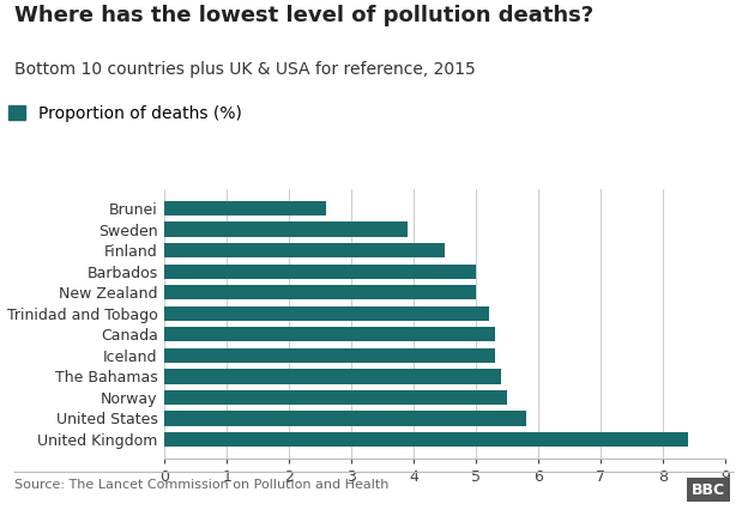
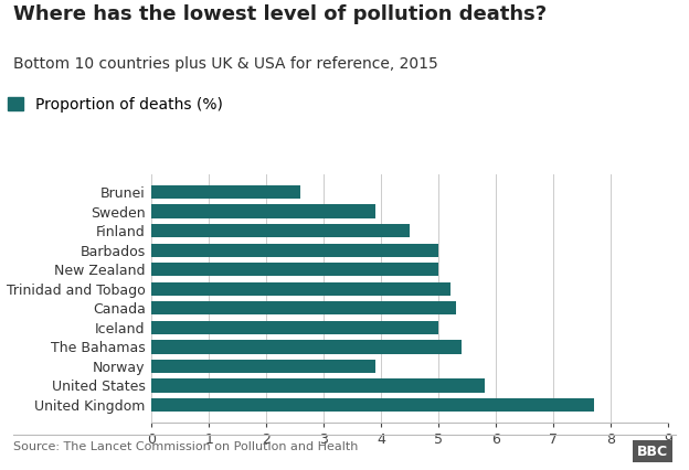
Iceland: 5.3 -> 5.0
Norway: 5.5 -> 3.9
United Kingdom: 8.4 -> 7.7
